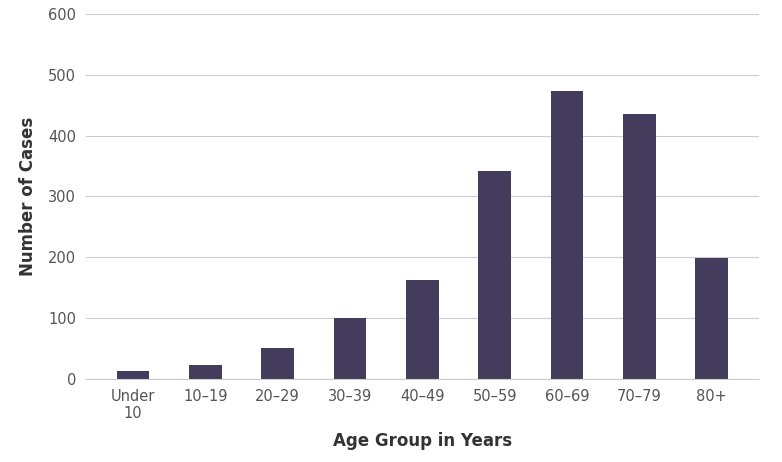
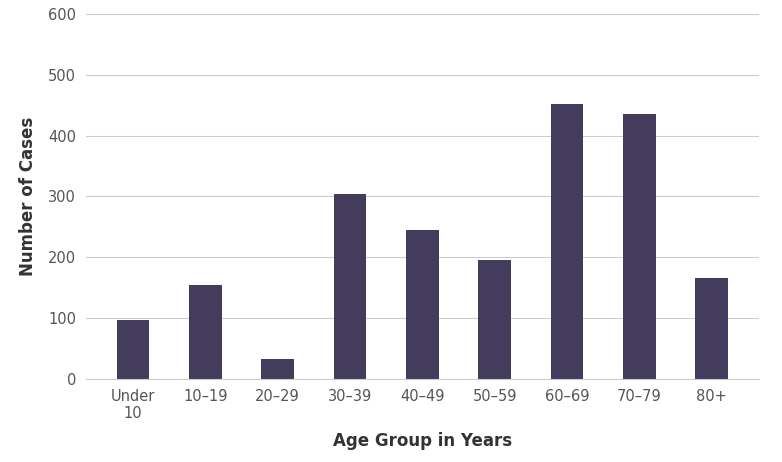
Under 10: 13 -> 96
10–19: 22 -> 154
20–29: 50 -> 32
30–39: 100 -> 304
40–49: 163 -> 244
50–59: 341 -> 196
60–69: 473 -> 452
80+: 198 -> 166
